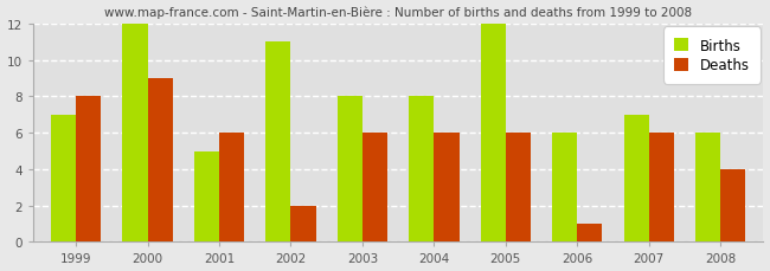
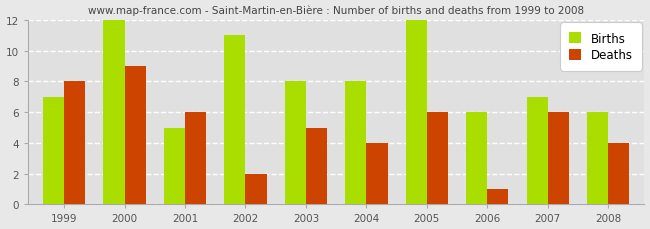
Deaths/2003: 6 -> 5
Deaths/2004: 6 -> 4
